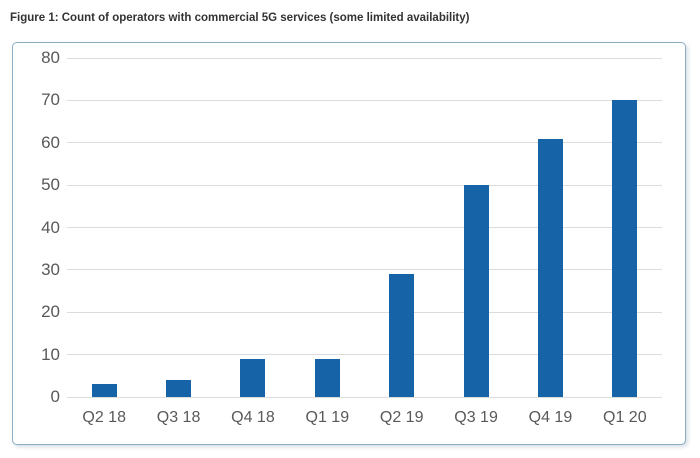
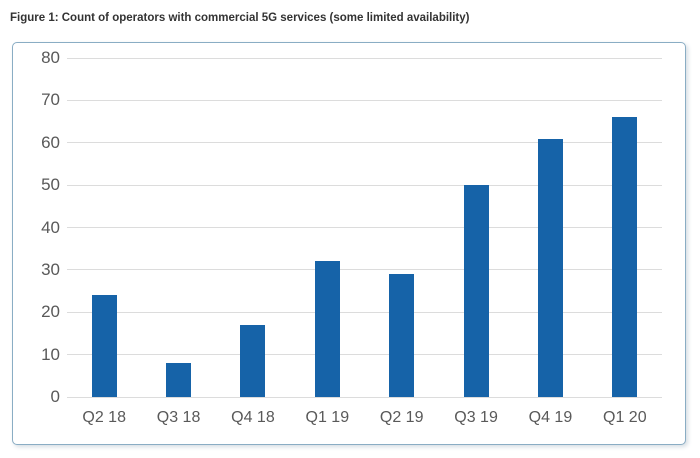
Q2 18: 3 -> 24
Q3 18: 4 -> 8
Q4 18: 9 -> 17
Q1 19: 9 -> 32
Q1 20: 70 -> 66
